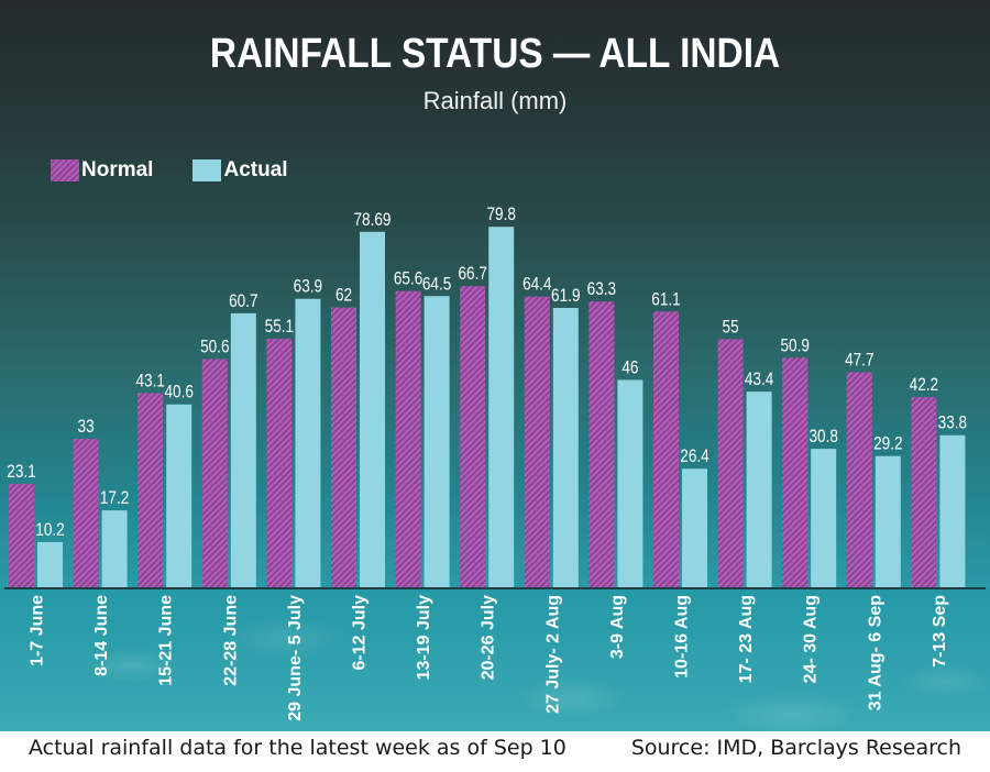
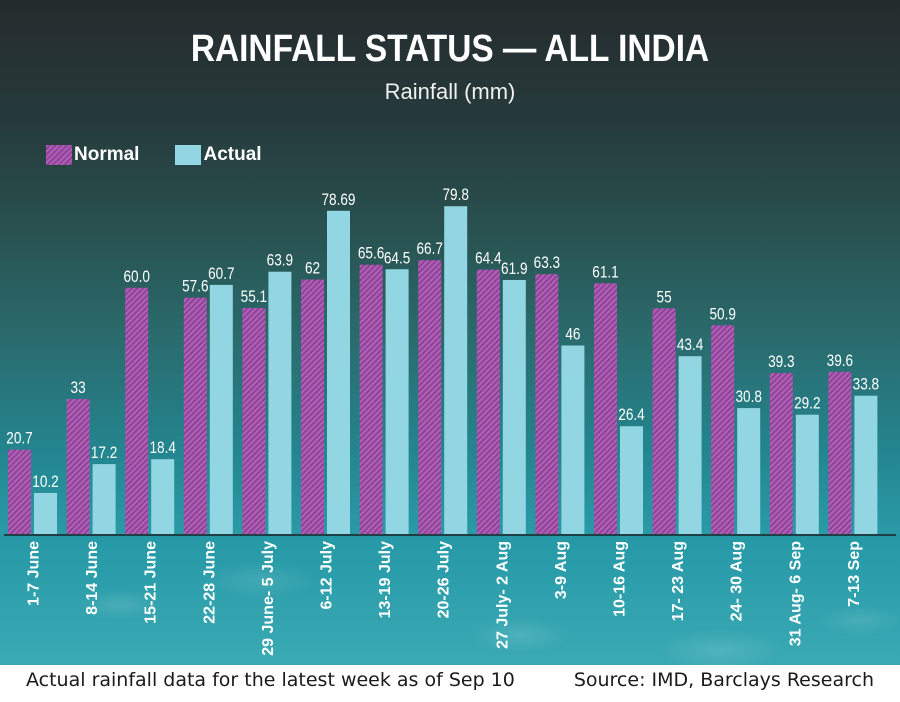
Normal/1-7 June: 23.1 -> 20.7
Normal/15-21 June: 43.1 -> 60.0
Actual/15-21 June: 40.6 -> 18.4
Normal/22-28 June: 50.6 -> 57.6
Normal/31 Aug- 6 Sep: 47.7 -> 39.3
Normal/7-13 Sep: 42.2 -> 39.6
